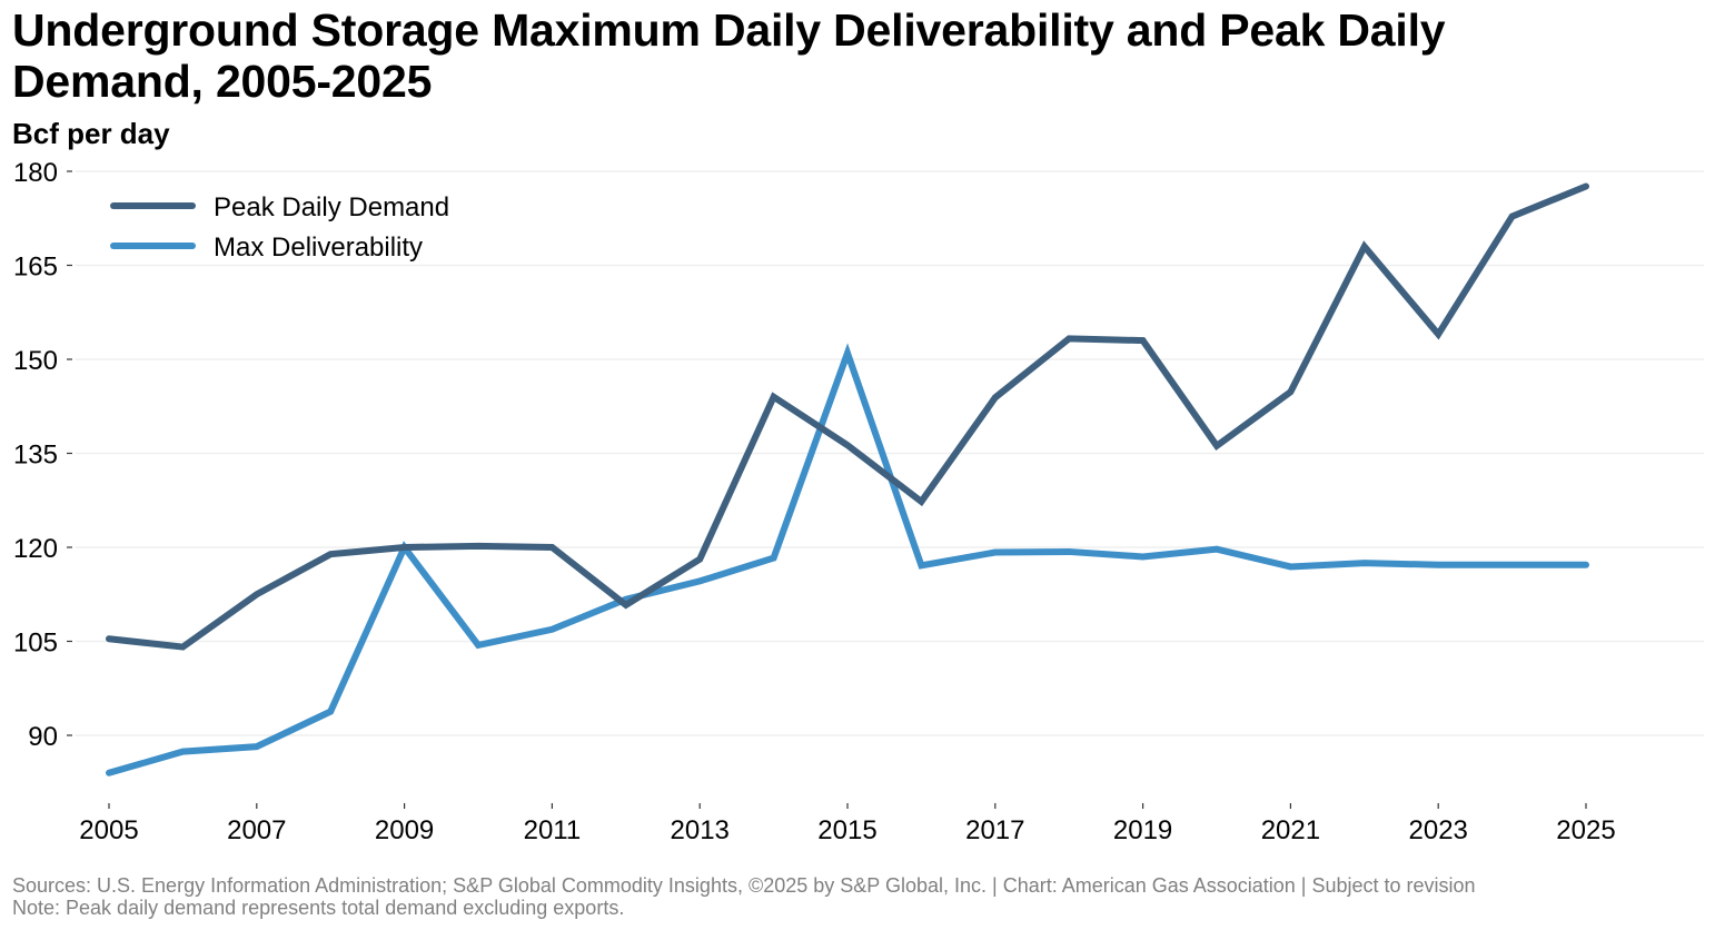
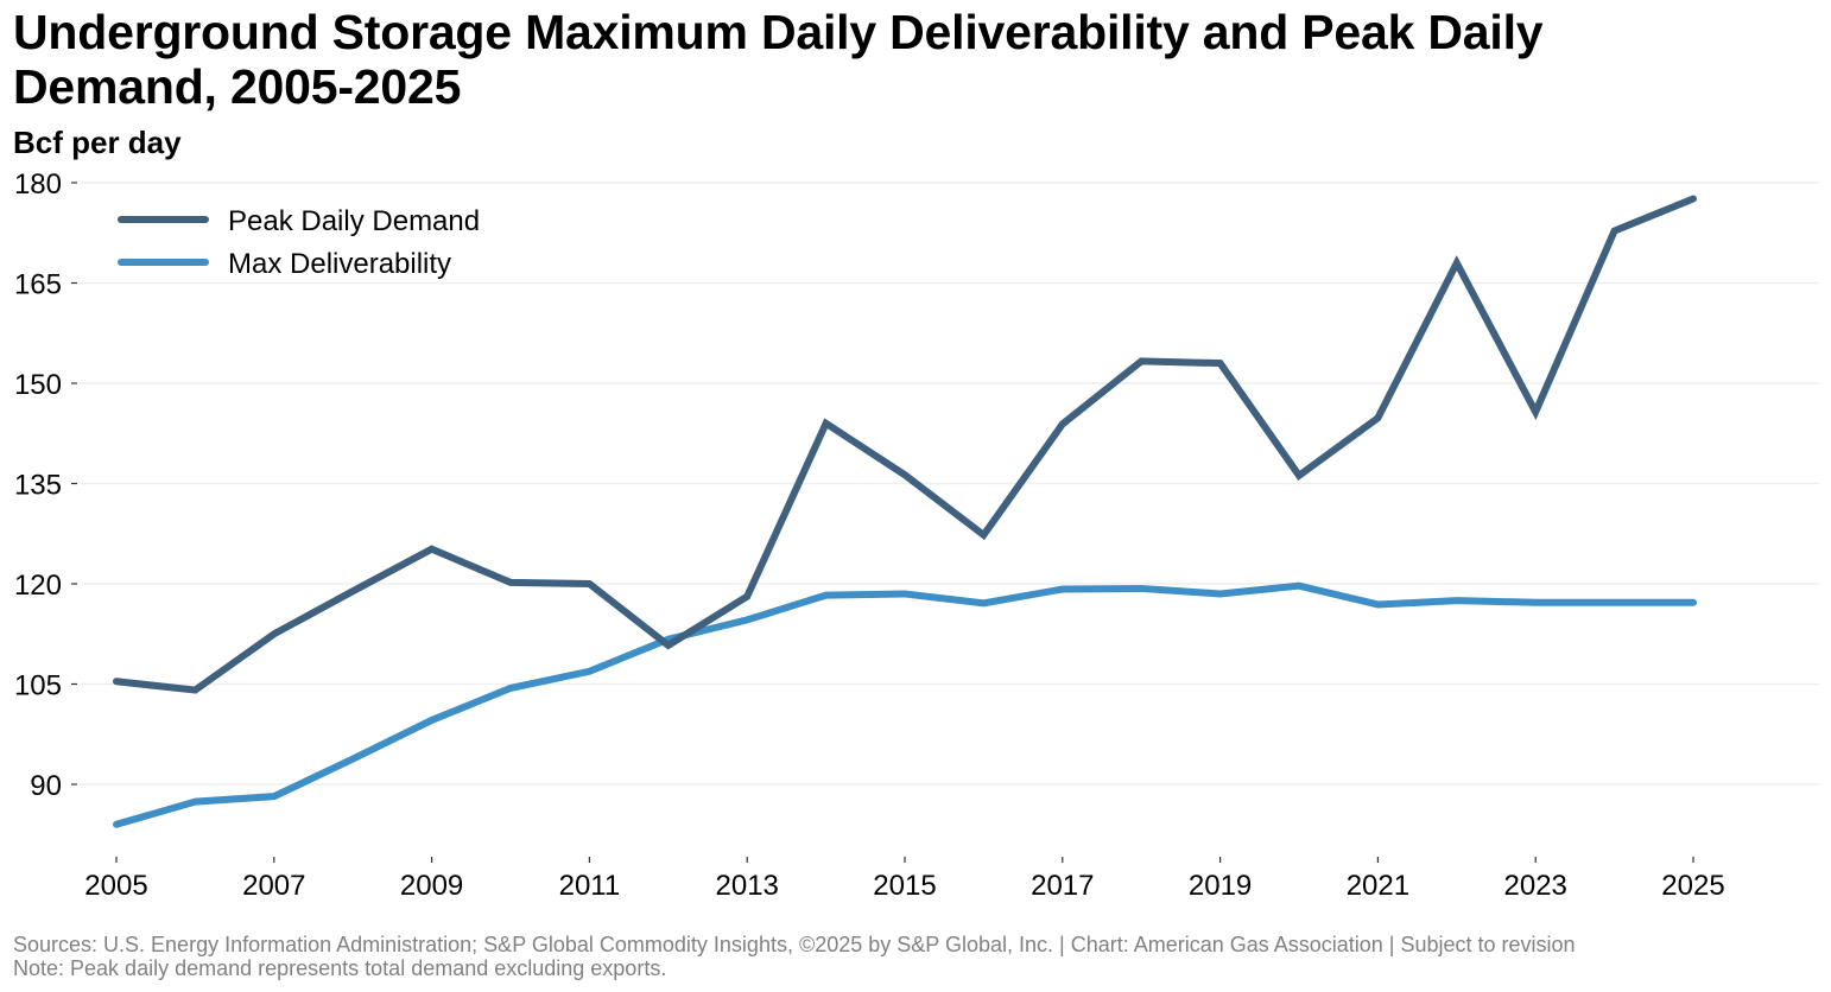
Peak Daily Demand/2009: 120 -> 125
Max Deliverability/2009: 120 -> 100
Max Deliverability/2015: 151 -> 118
Peak Daily Demand/2023: 154 -> 146
